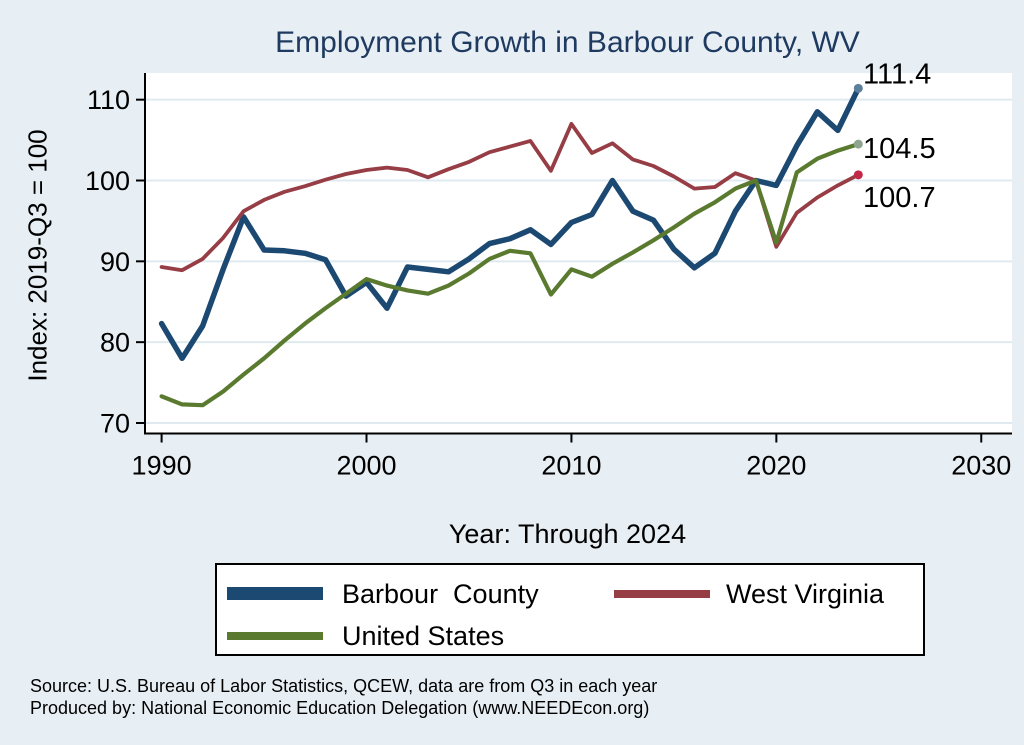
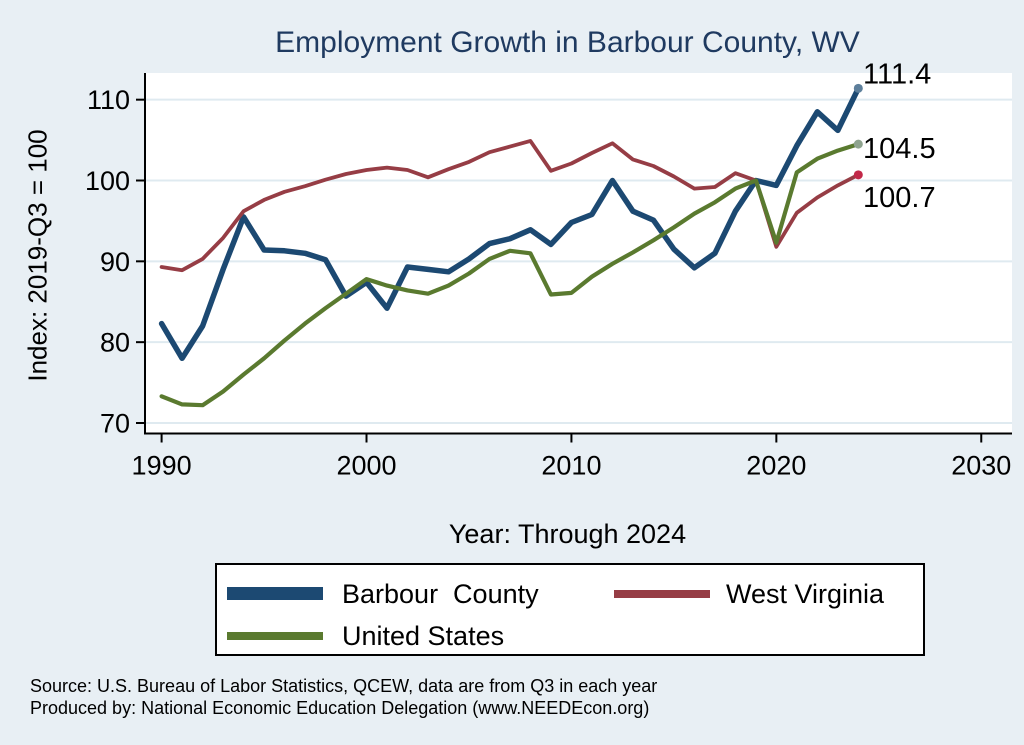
West Virginia/2010: 107 -> 102
United States/2010: 89 -> 86
